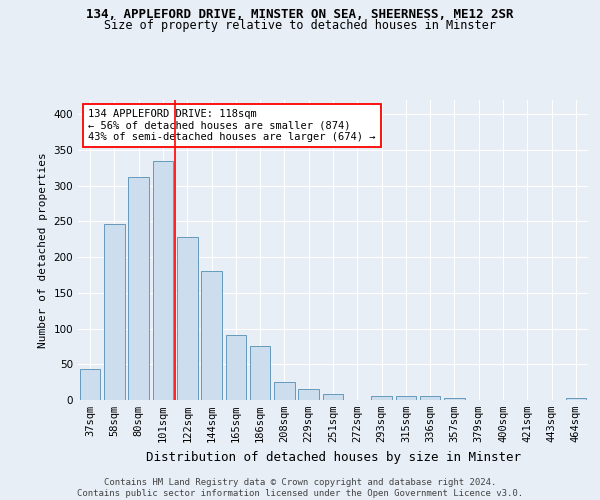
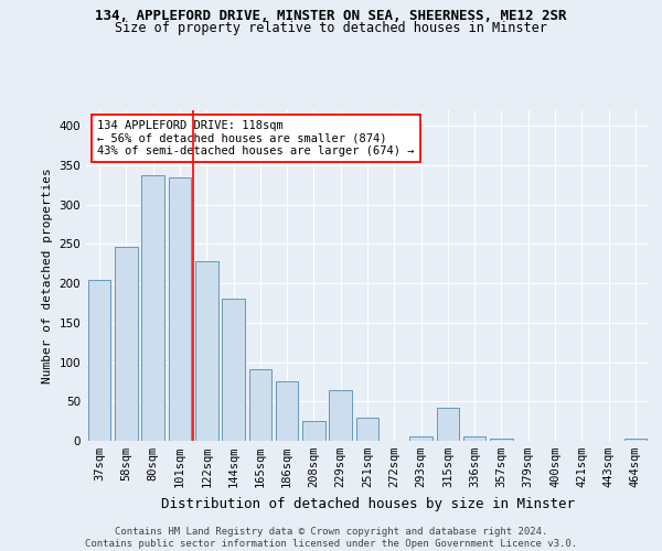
37sqm: 44 -> 204
80sqm: 312 -> 338
229sqm: 15 -> 64
251sqm: 9 -> 30
315sqm: 5 -> 42
